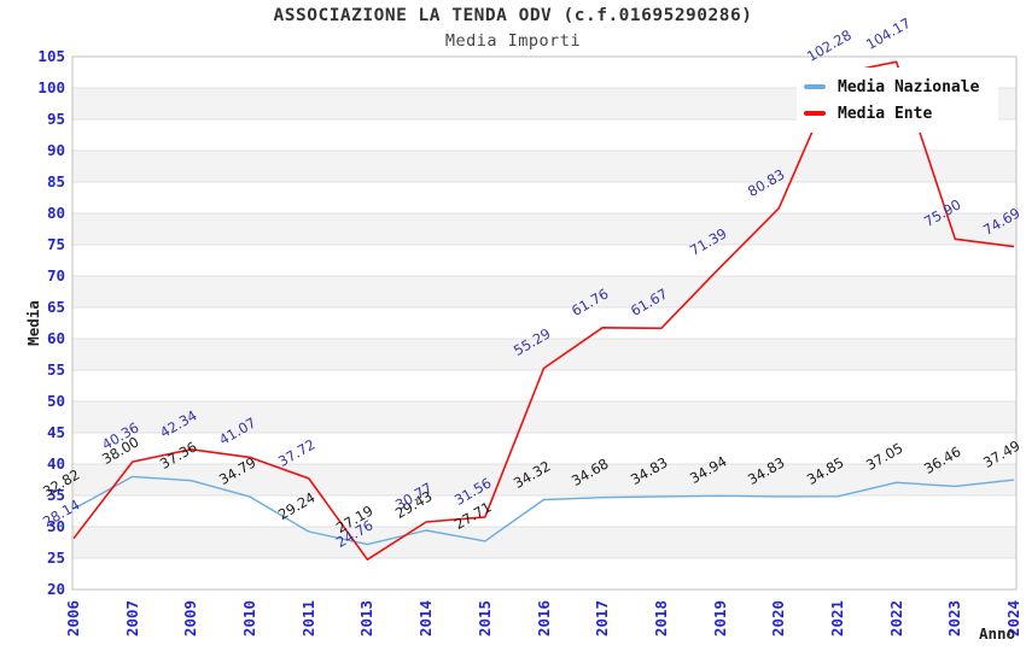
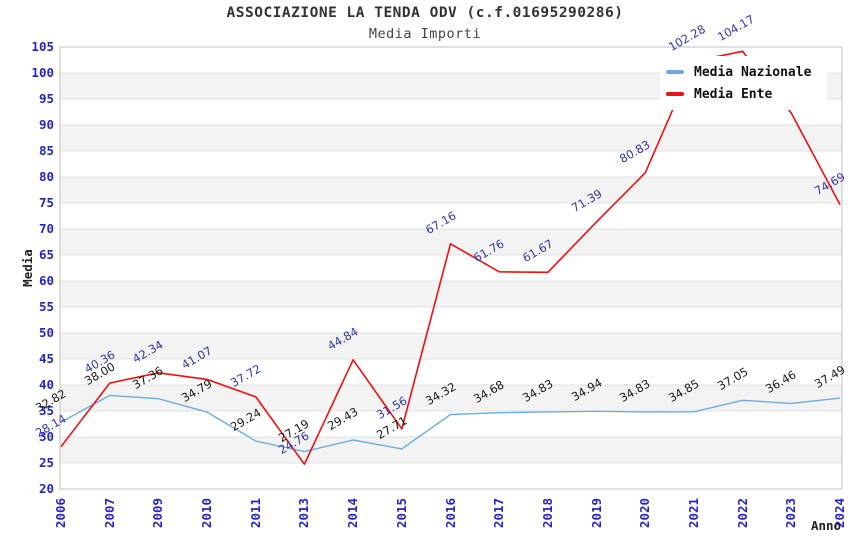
Media Ente/2014: 30.77 -> 44.84
Media Ente/2016: 55.29 -> 67.16
Media Ente/2023: 75.90 -> 92.28
